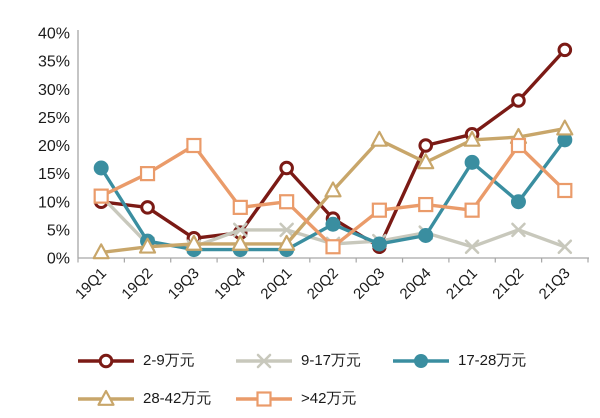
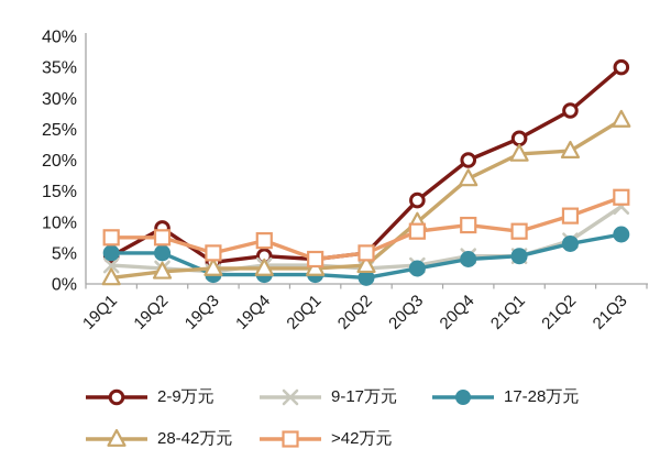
2-9万元/19Q1: 10% -> 4%
9-17万元/19Q1: 11% -> 3%
17-28万元/19Q1: 16% -> 5%
>42万元/19Q1: 11% -> 8%
17-28万元/19Q2: 3% -> 5%
>42万元/19Q2: 15% -> 8%
>42万元/19Q3: 20% -> 5%
9-17万元/19Q4: 5% -> 3%
>42万元/19Q4: 9% -> 7%
2-9万元/20Q1: 16% -> 4%
9-17万元/20Q1: 5% -> 3%
>42万元/20Q1: 10% -> 4%
2-9万元/20Q2: 7% -> 5%
17-28万元/20Q2: 6% -> 1%
28-42万元/20Q2: 12% -> 3%
>42万元/20Q2: 2% -> 5%
2-9万元/20Q3: 2% -> 14%
28-42万元/20Q3: 21% -> 10%
2-9万元/21Q1: 22% -> 24%
9-17万元/21Q1: 2% -> 4%
17-28万元/21Q1: 17% -> 4%
9-17万元/21Q2: 5% -> 7%
17-28万元/21Q2: 10% -> 6%
>42万元/21Q2: 20% -> 11%
2-9万元/21Q3: 37% -> 35%
9-17万元/21Q3: 2% -> 12%
17-28万元/21Q3: 21% -> 8%
28-42万元/21Q3: 23% -> 26%
>42万元/21Q3: 12% -> 14%
